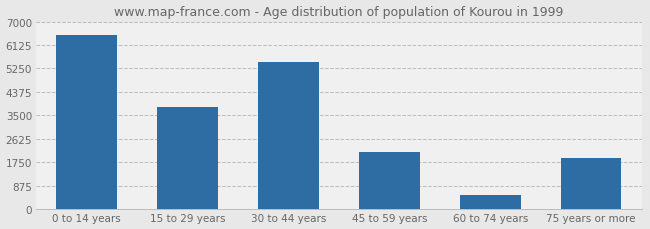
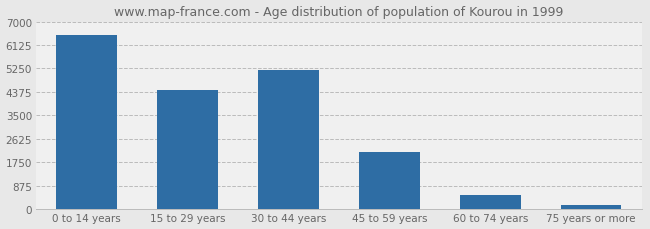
15 to 29 years: 3800 -> 4430
30 to 44 years: 5500 -> 5180
75 years or more: 1900 -> 150
